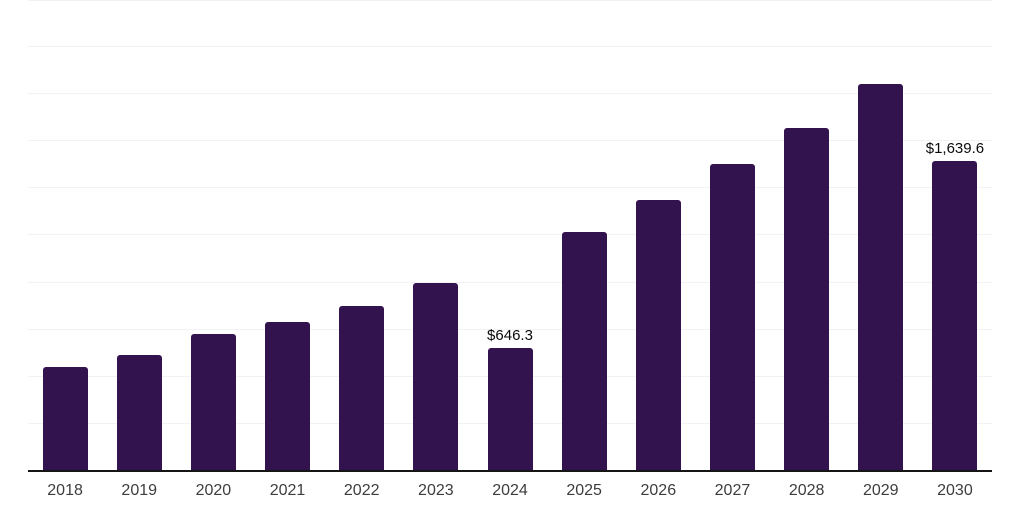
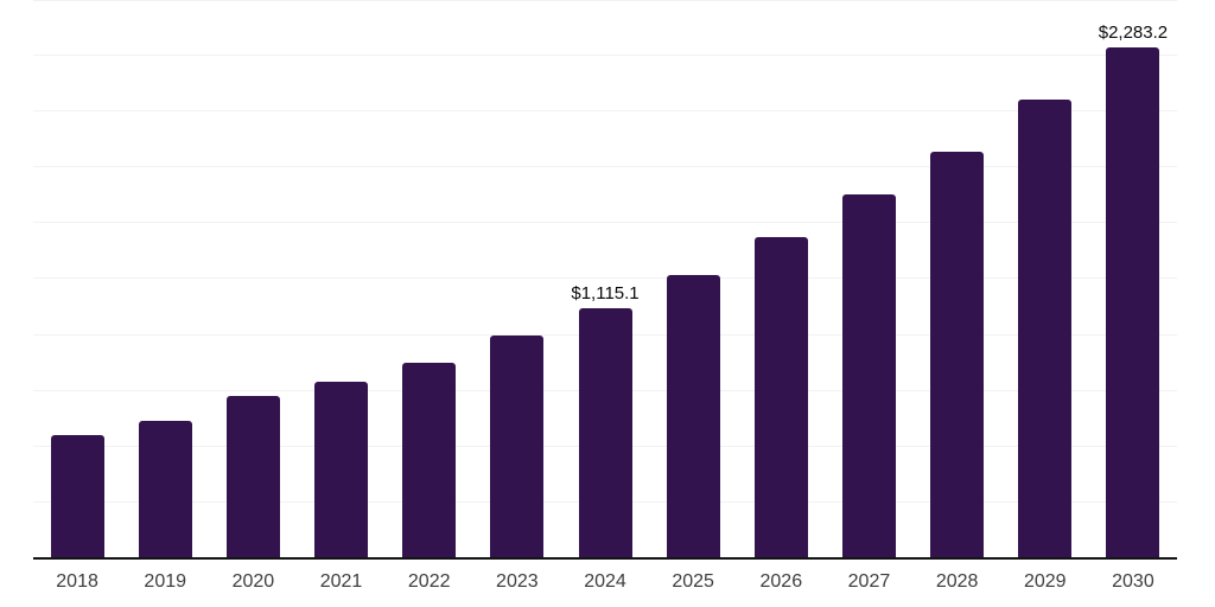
2024: $646.3 -> $1,115.1
2030: $1,639.6 -> $2,283.2
